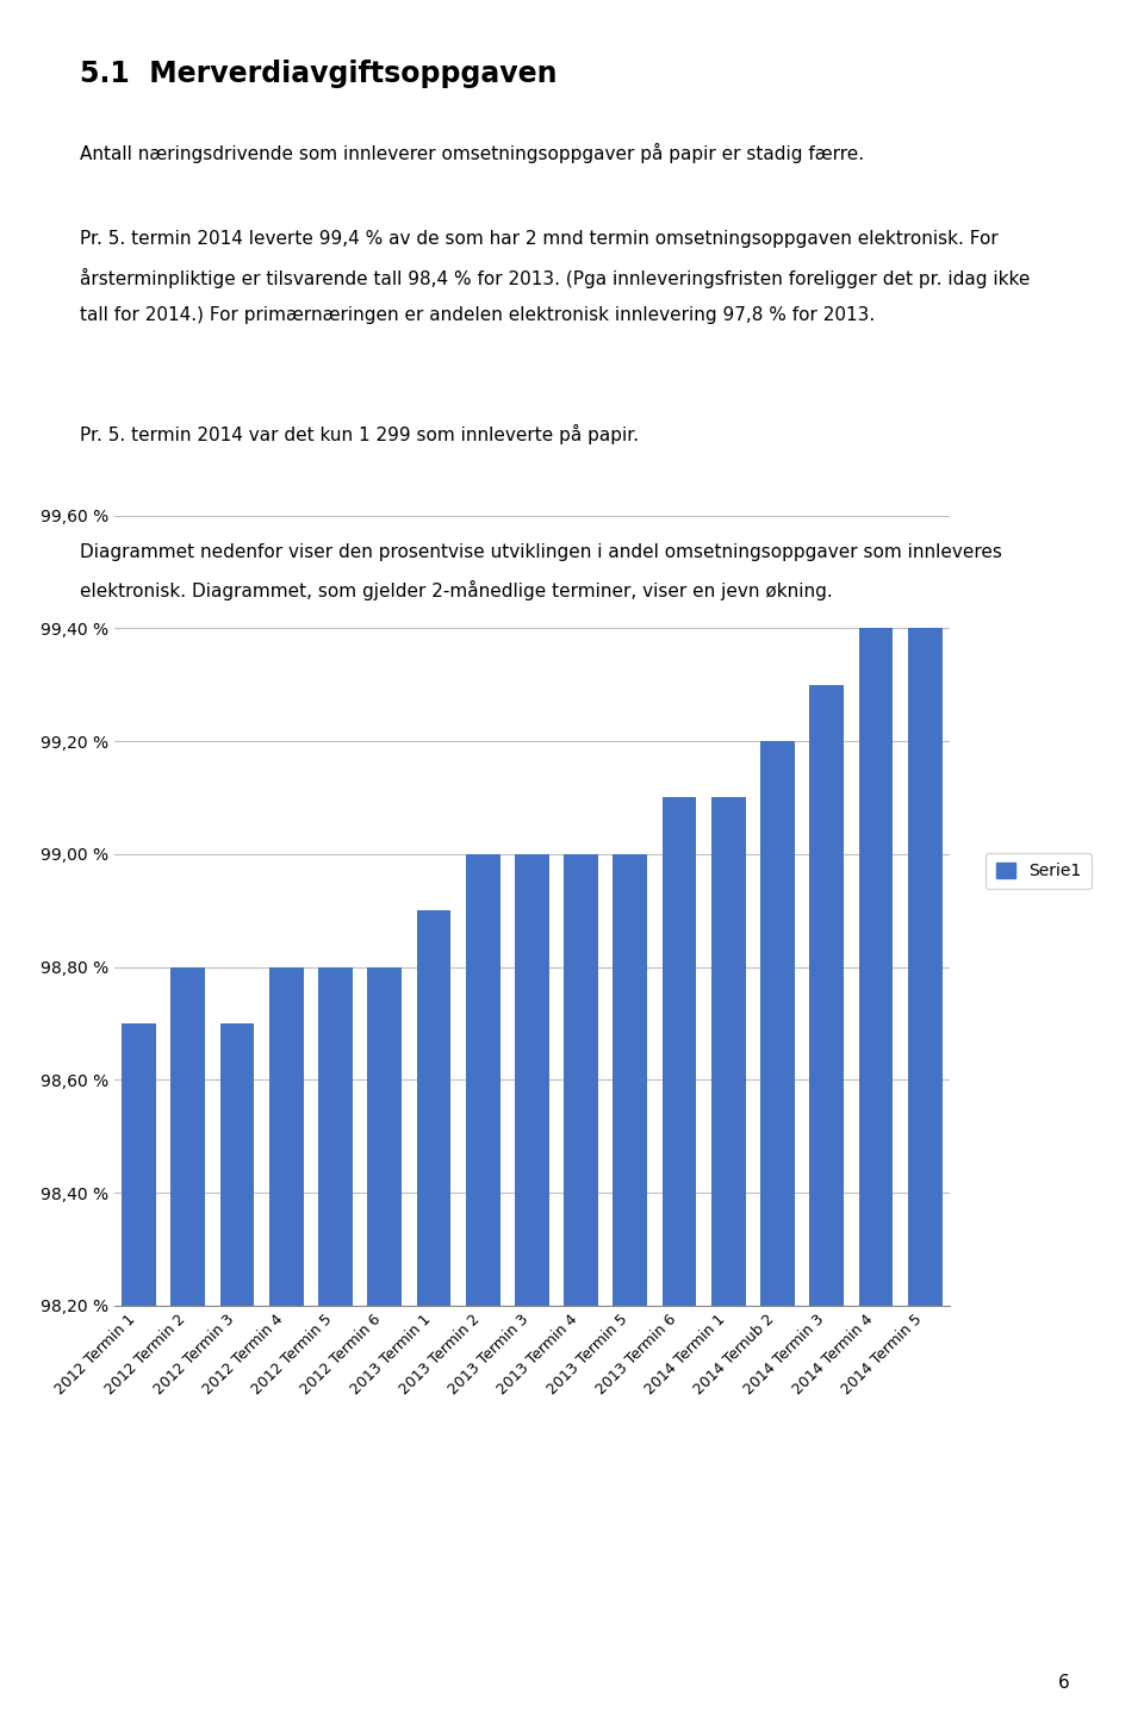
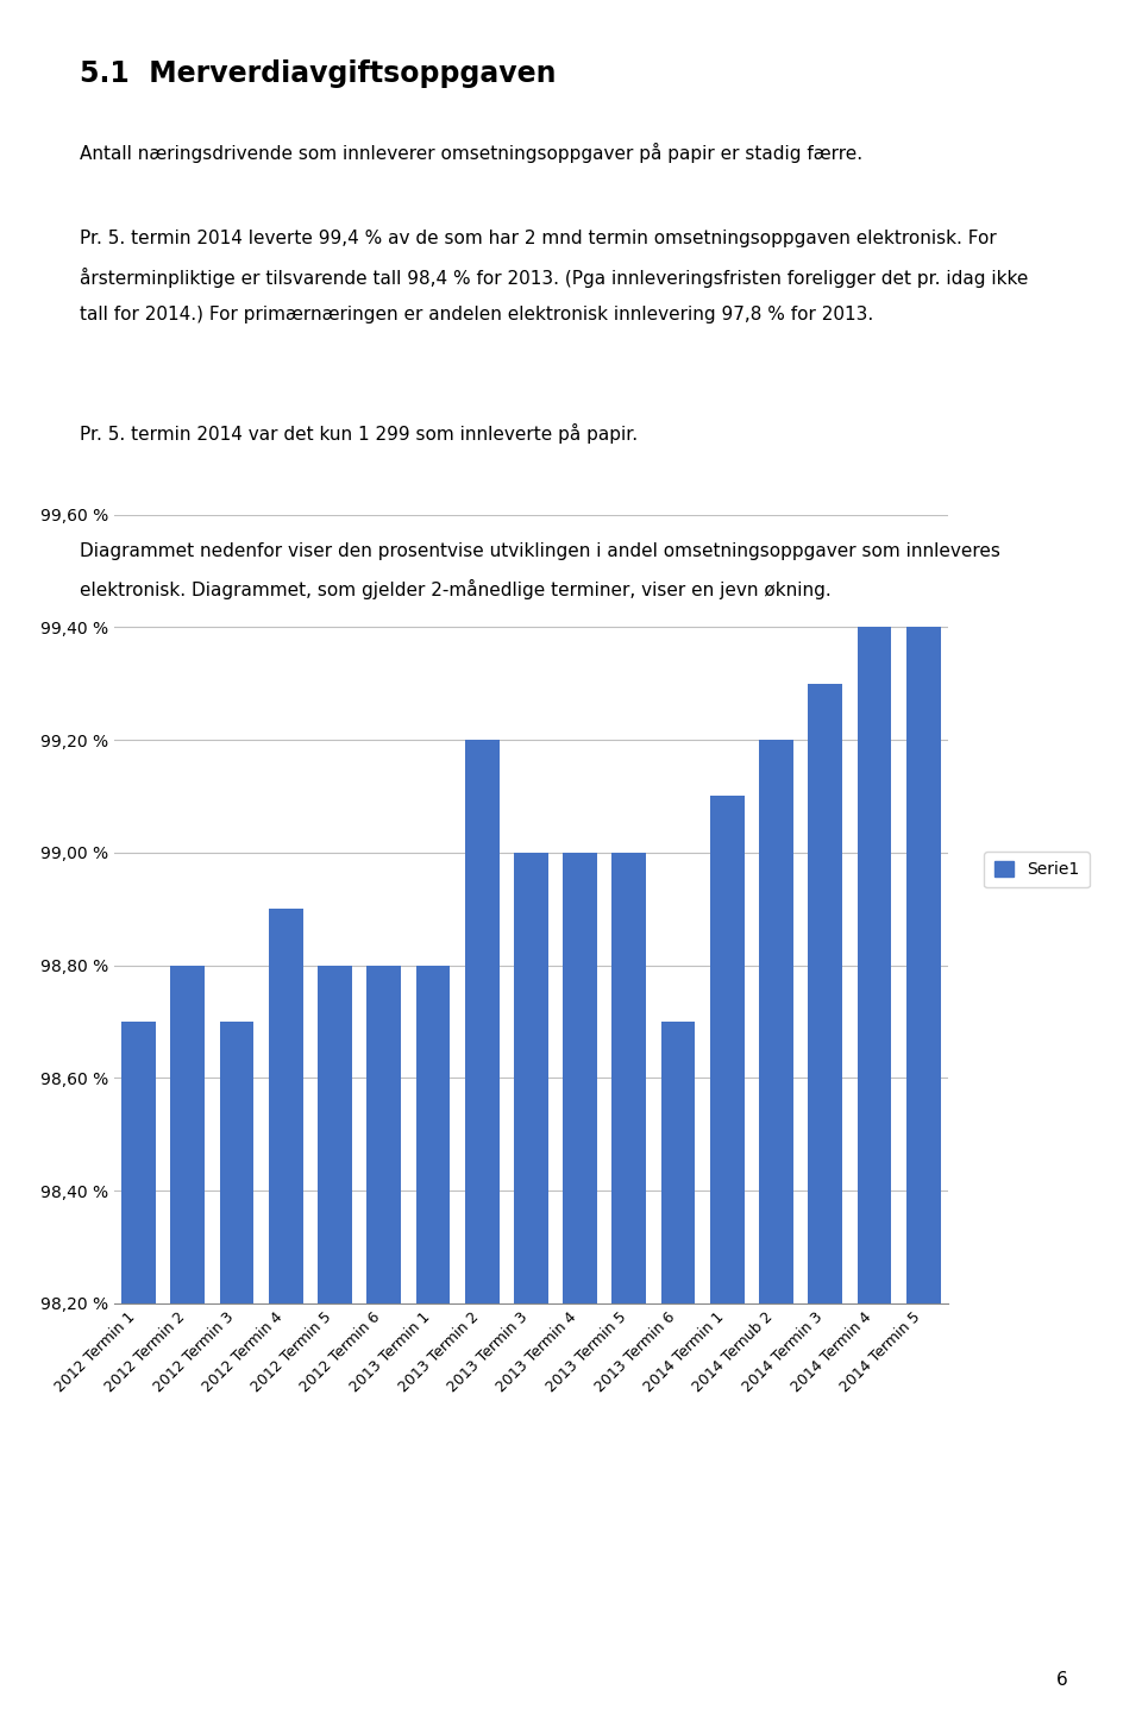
2012 Termin 4: 98,8 % -> 98,9 %
2013 Termin 1: 98,9 % -> 98,8 %
2013 Termin 2: 99,0 % -> 99,2 %
2013 Termin 6: 99,1 % -> 98,7 %
